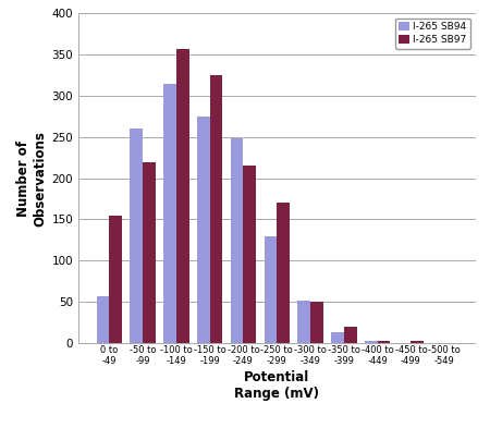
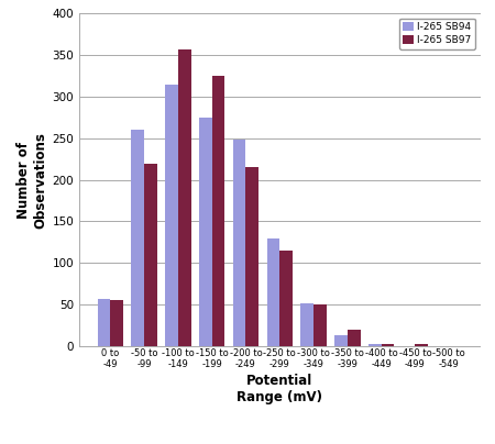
I-265 SB97/0 to -49: 154 -> 55
I-265 SB97/-250 to -299: 170 -> 115
